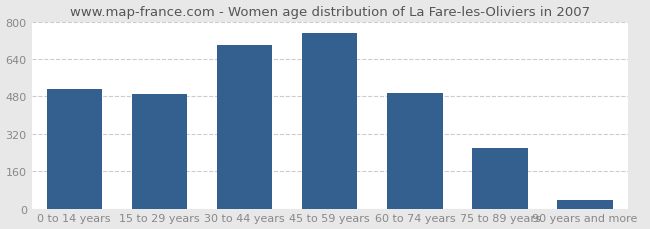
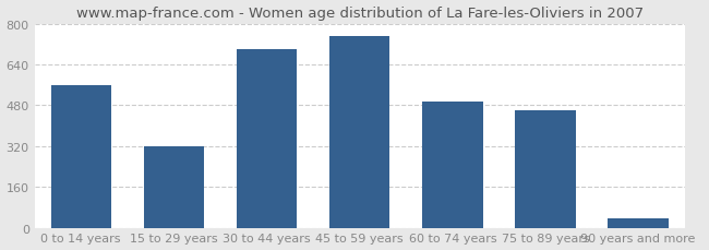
0 to 14 years: 510 -> 560
15 to 29 years: 490 -> 320
75 to 89 years: 258 -> 460
